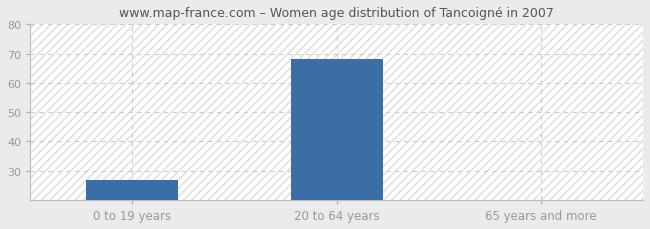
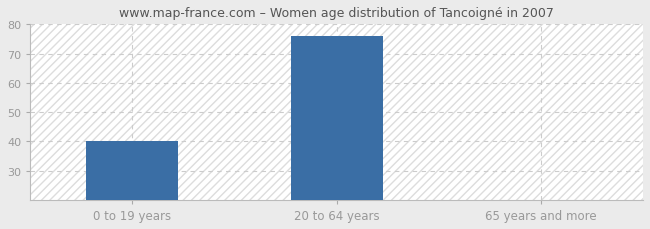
0 to 19 years: 27 -> 40
20 to 64 years: 68 -> 76
